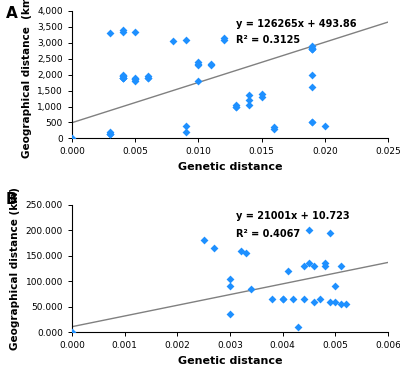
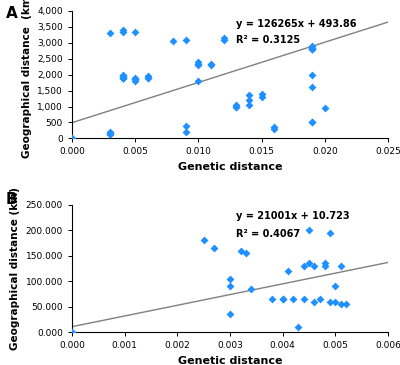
0.020: 400 -> 950
